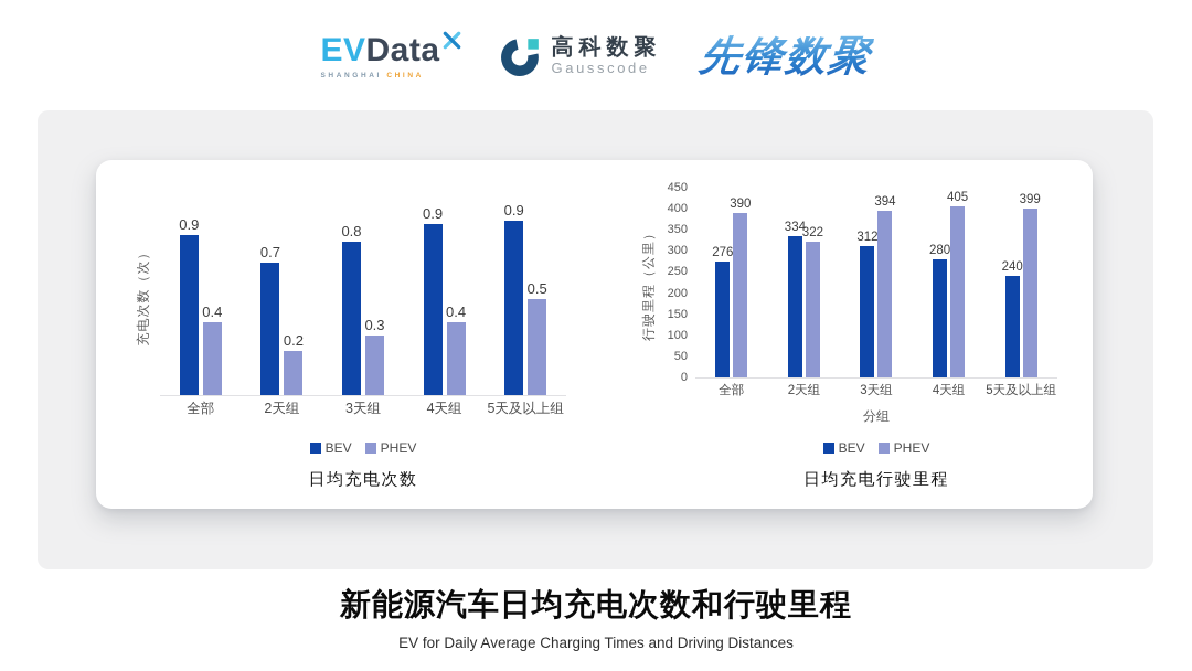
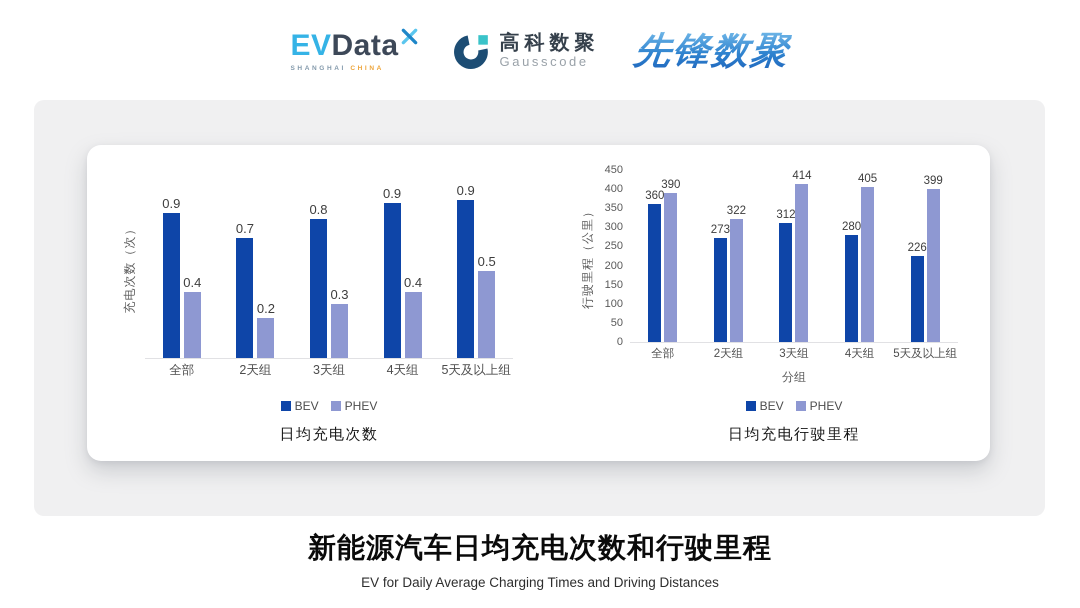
日均充电行驶里程/BEV/全部: 276 -> 360
日均充电行驶里程/BEV/2天组: 334 -> 273
日均充电行驶里程/PHEV/3天组: 394 -> 414
日均充电行驶里程/BEV/5天及以上组: 240 -> 226
